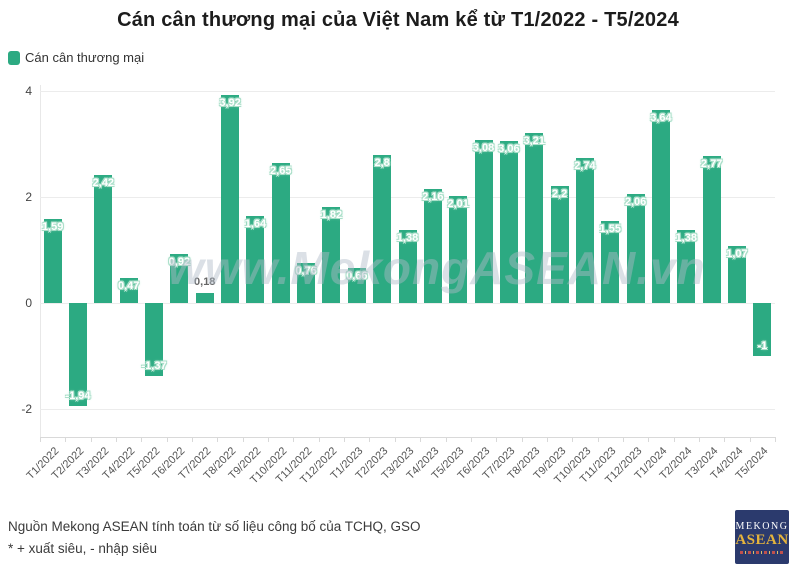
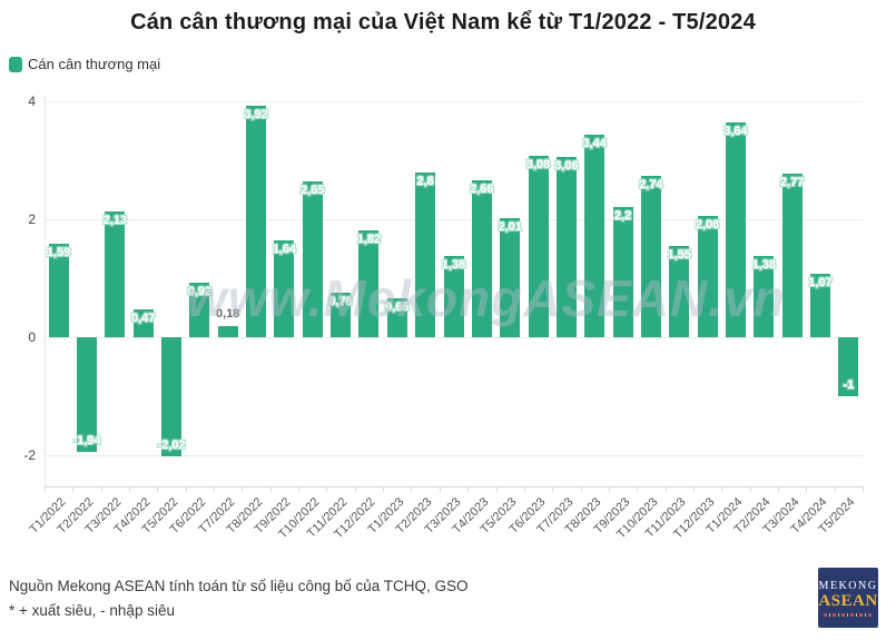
T3/2022: 2,42 -> 2,13
T5/2022: -1,37 -> -2,02
T4/2023: 2,16 -> 2,66
T8/2023: 3,21 -> 3,44
